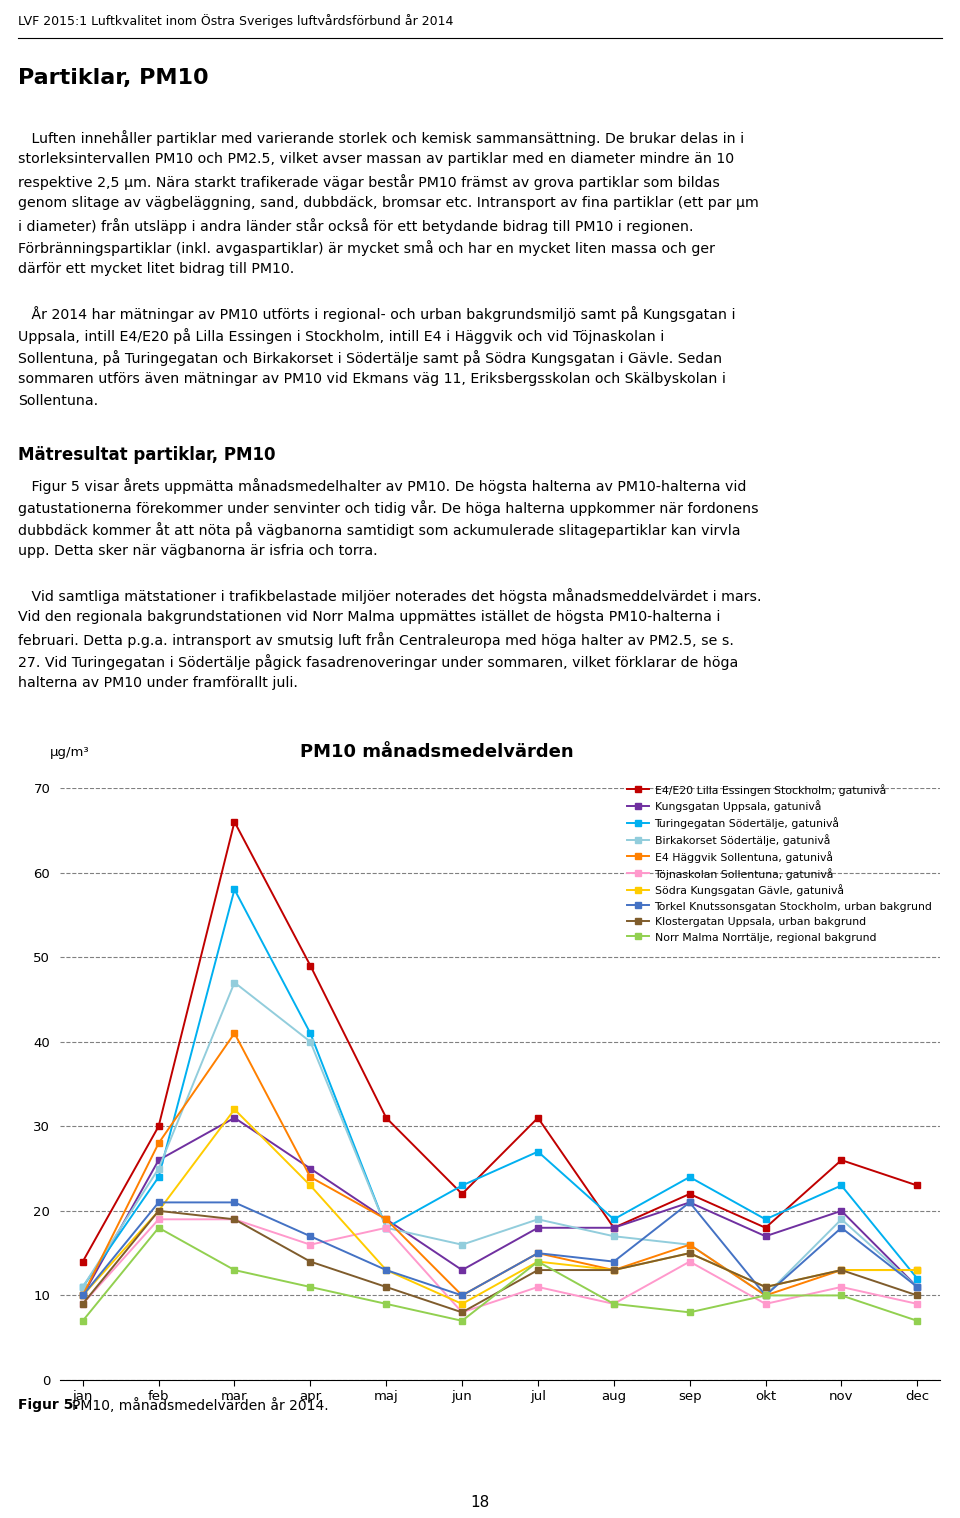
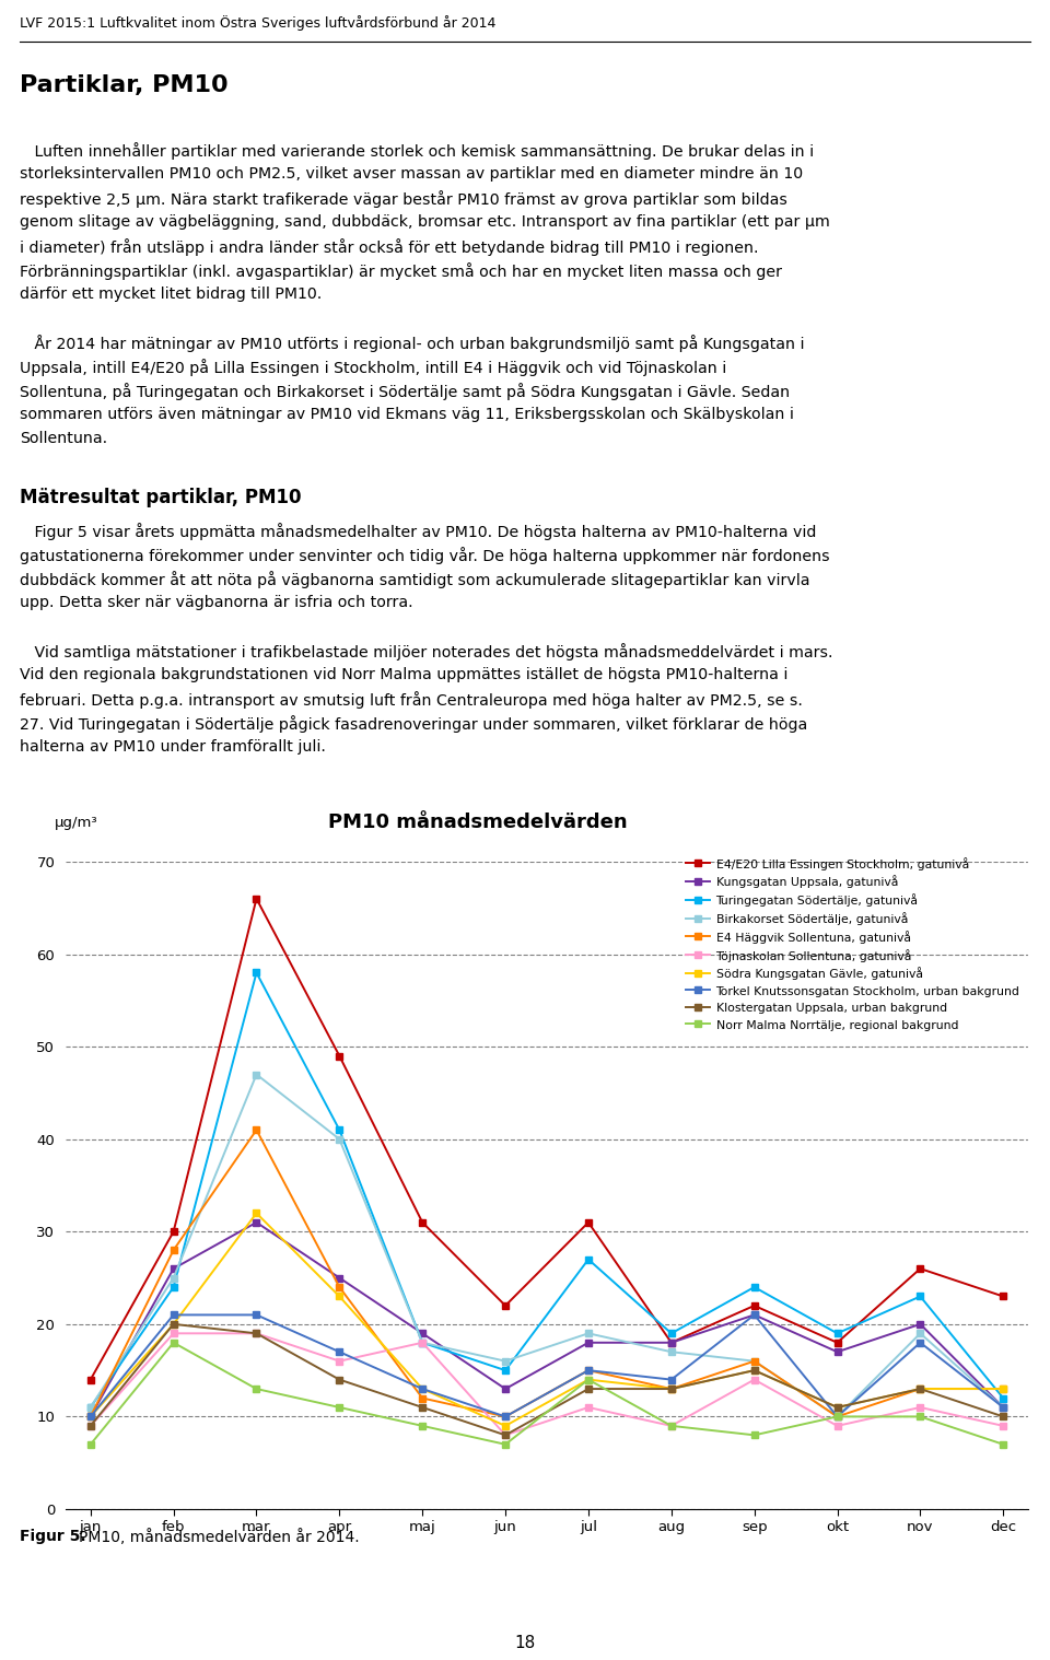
E4 Häggvik Sollentuna, gatunivå/maj: 19 -> 12
Turingegatan Södertälje, gatunivå/jun: 23 -> 15
